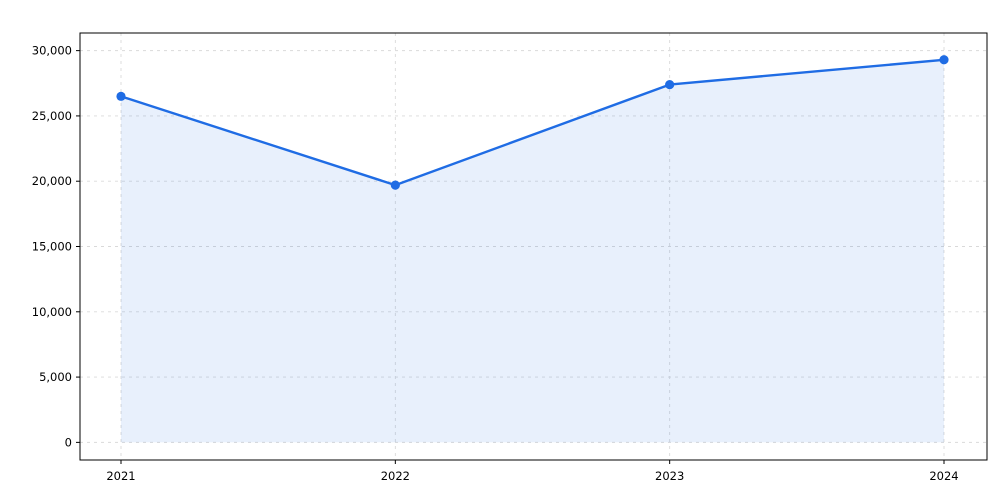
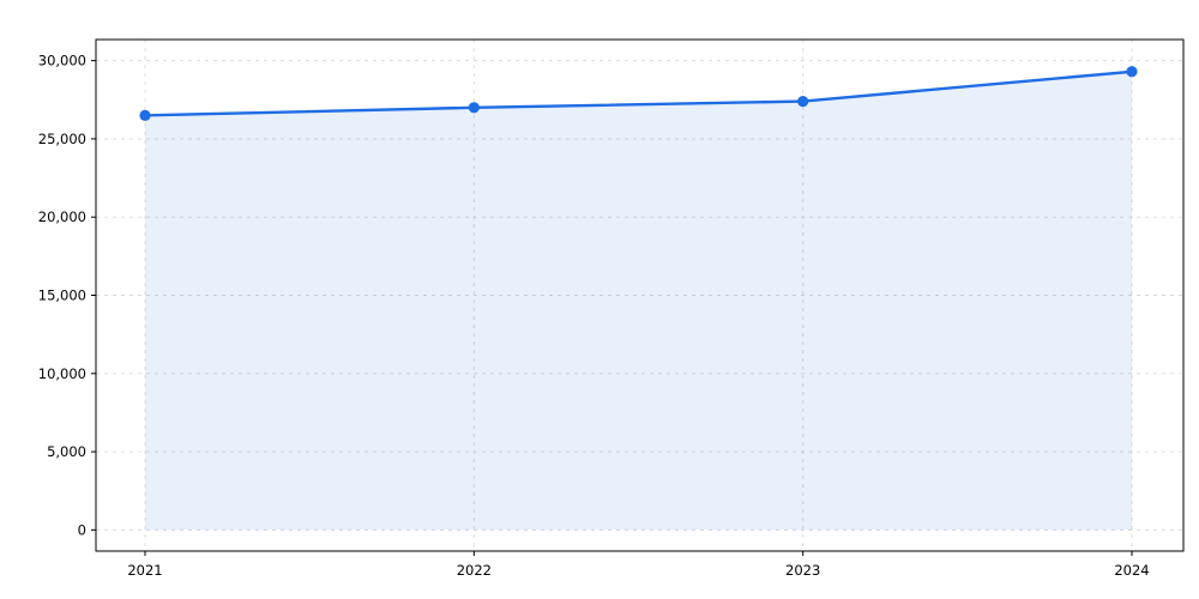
2022: 19700 -> 27000
